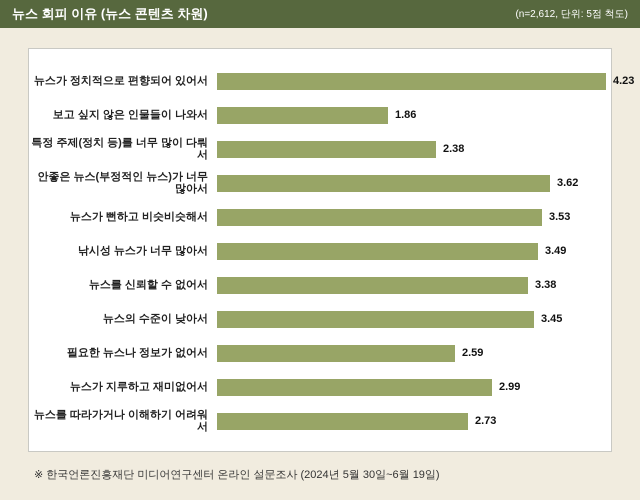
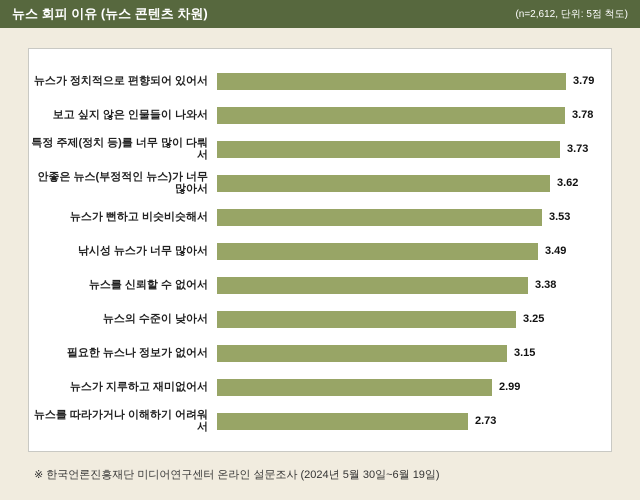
뉴스가 정치적으로 편향되어 있어서: 4.23 -> 3.79
보고 싶지 않은 인물들이 나와서: 1.86 -> 3.78
특정 주제(정치 등)를 너무 많이 다뤄서: 2.38 -> 3.73
뉴스의 수준이 낮아서: 3.45 -> 3.25
필요한 뉴스나 정보가 없어서: 2.59 -> 3.15
